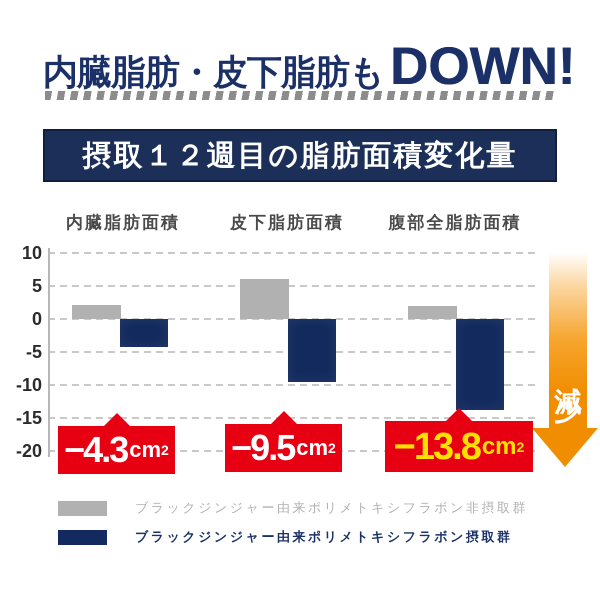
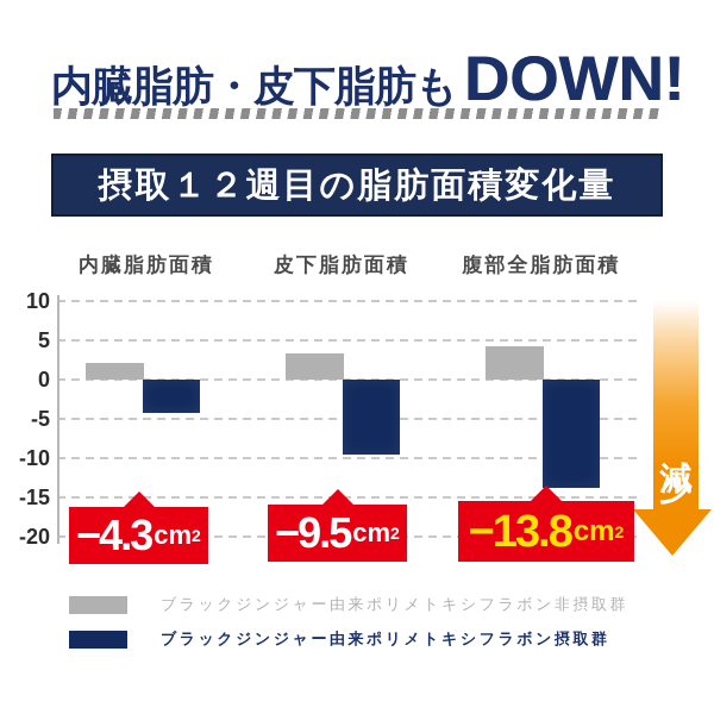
ブラックジンジャー由来ポリメトキシフラボン非摂取群/皮下脂肪面積: 6 -> 3
ブラックジンジャー由来ポリメトキシフラボン非摂取群/腹部全脂肪面積: 2 -> 4
